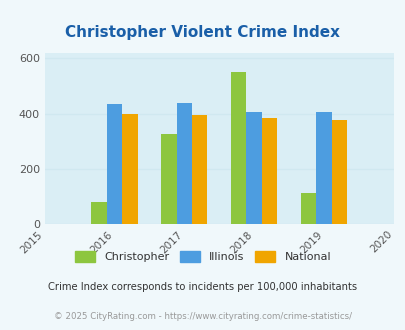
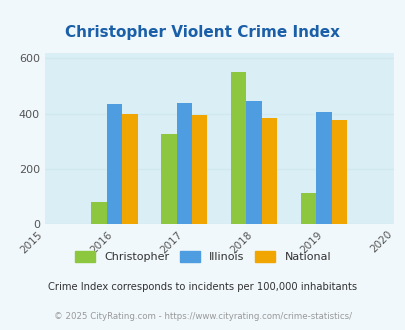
Illinois/2018: 405 -> 445
